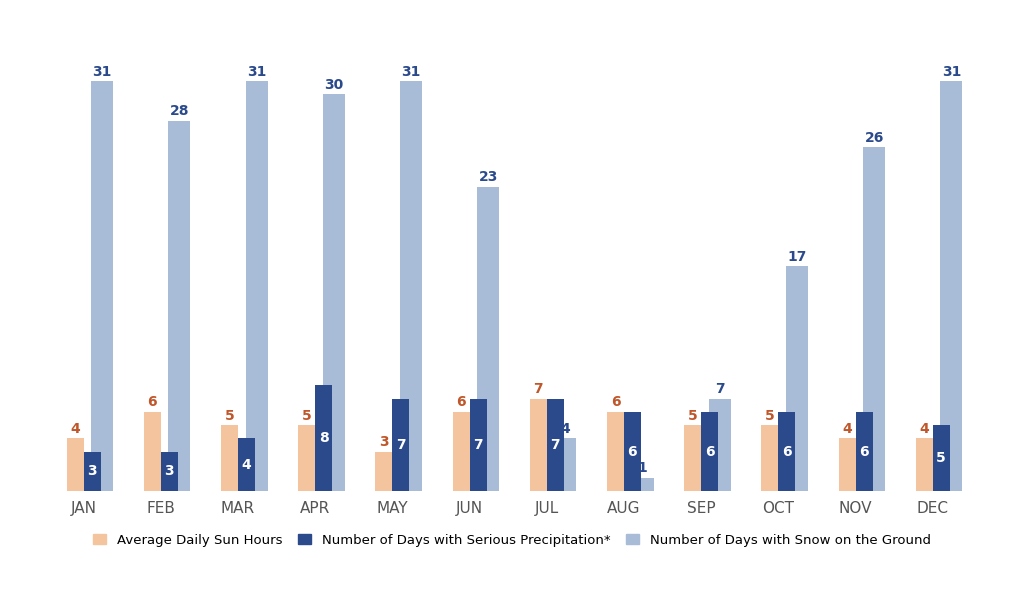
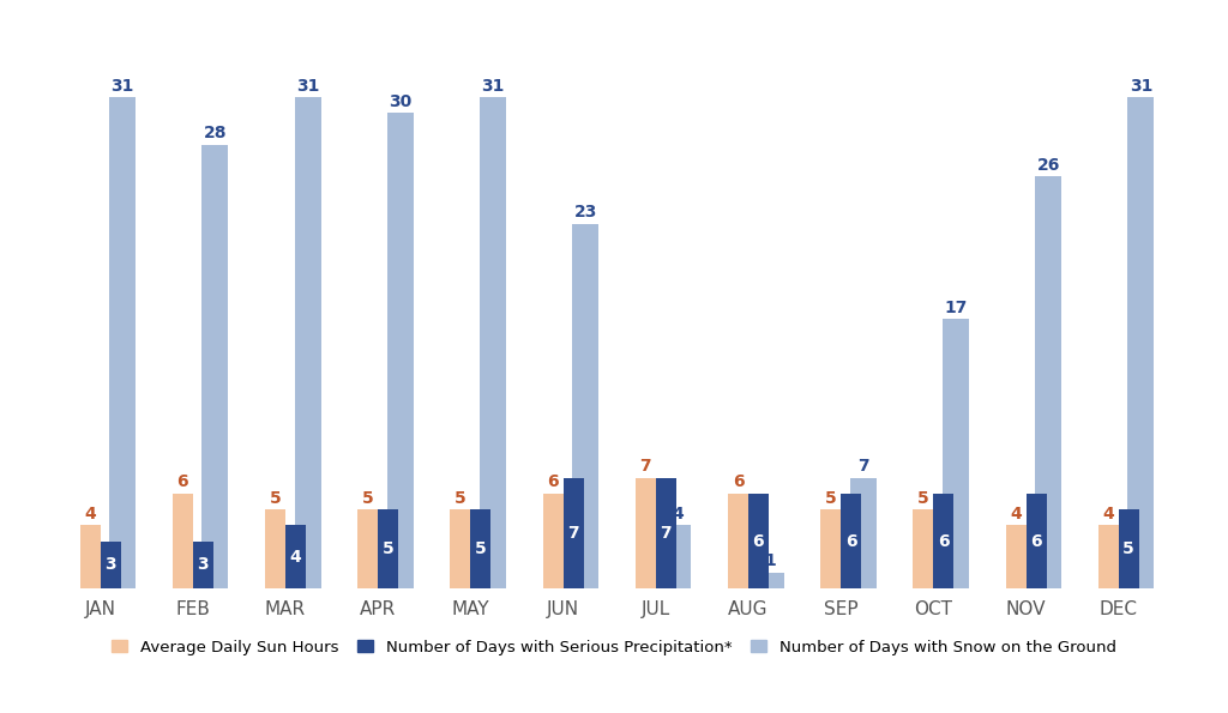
Number of Days with Serious Precipitation*/APR: 8 -> 5
Average Daily Sun Hours/MAY: 3 -> 5
Number of Days with Serious Precipitation*/MAY: 7 -> 5
